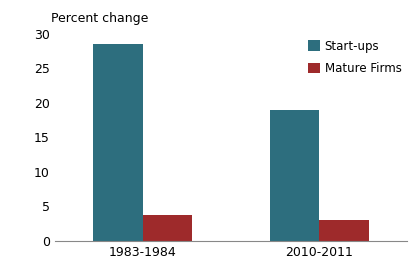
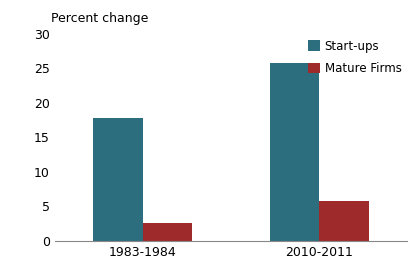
Start-ups/1983-1984: 28.5 -> 17.8
Mature Firms/1983-1984: 3.8 -> 2.6
Start-ups/2010-2011: 19.0 -> 25.8
Mature Firms/2010-2011: 3.0 -> 5.8
